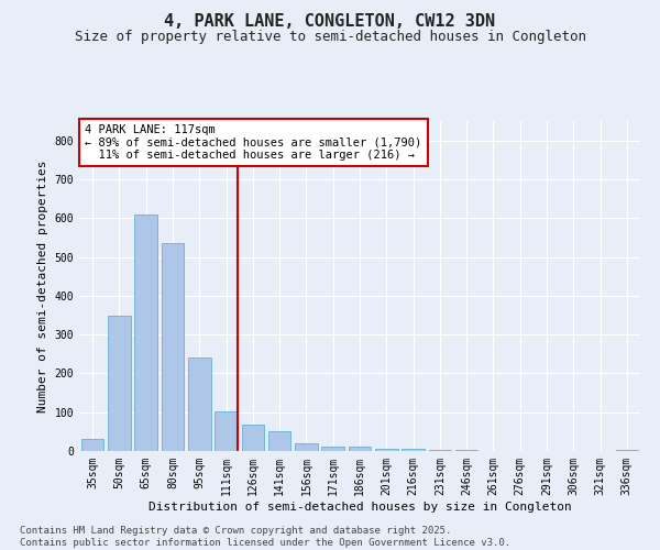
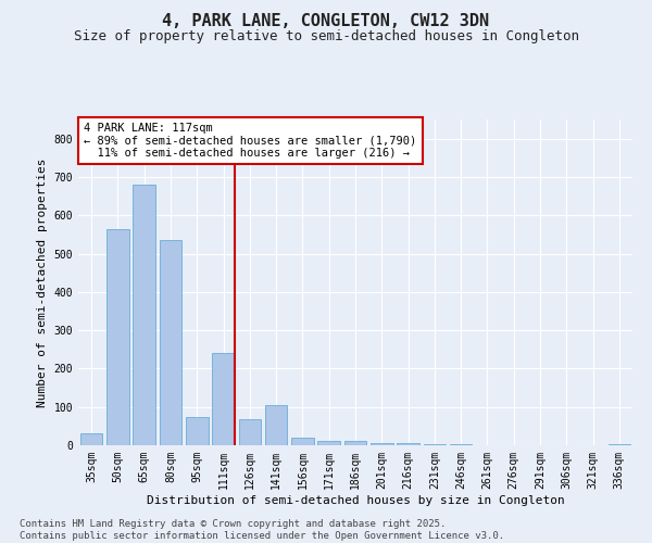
50sqm: 348 -> 565
65sqm: 608 -> 680
95sqm: 240 -> 75
111sqm: 103 -> 240
141sqm: 50 -> 105
